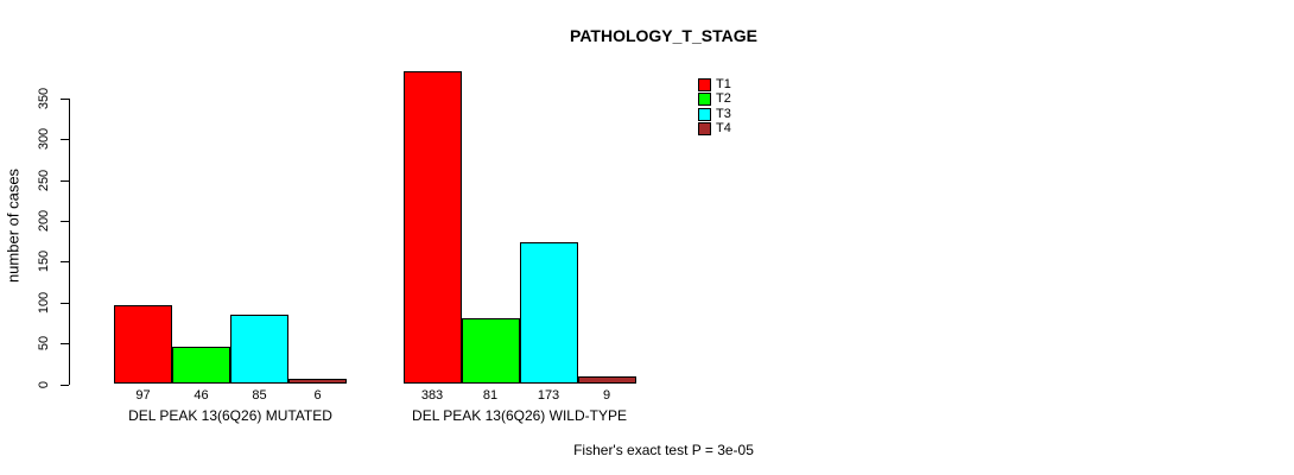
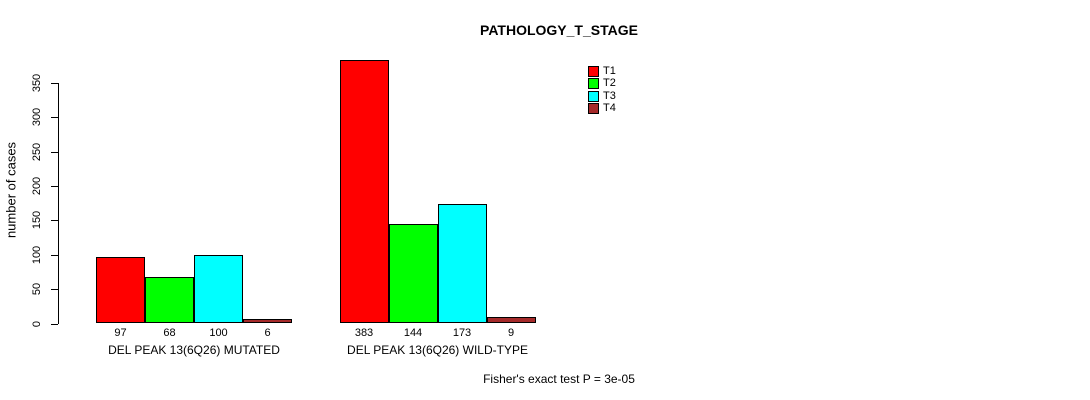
T2/DEL PEAK 13(6Q26) MUTATED: 46 -> 68
T3/DEL PEAK 13(6Q26) MUTATED: 85 -> 100
T2/DEL PEAK 13(6Q26) WILD-TYPE: 81 -> 144
